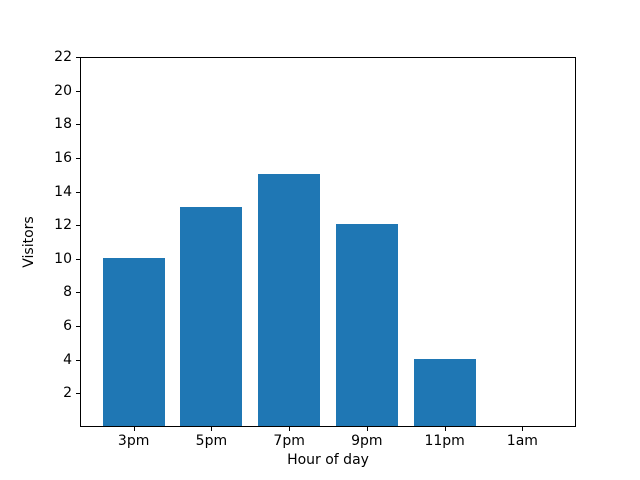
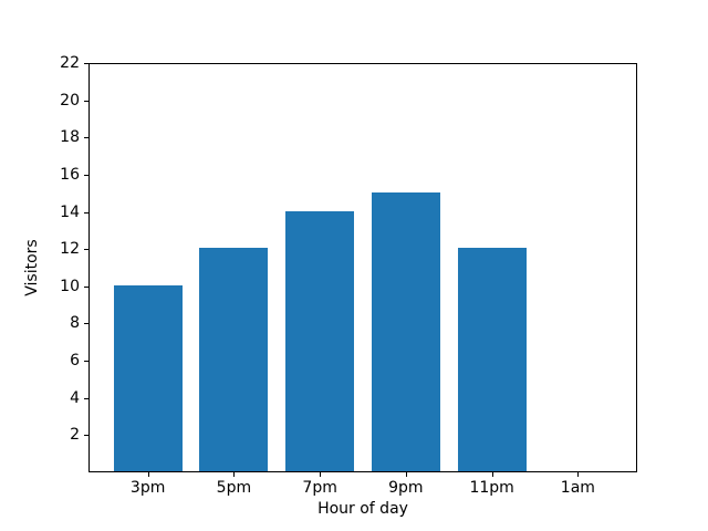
5pm: 13 -> 12
7pm: 15 -> 14
9pm: 12 -> 15
11pm: 4 -> 12
